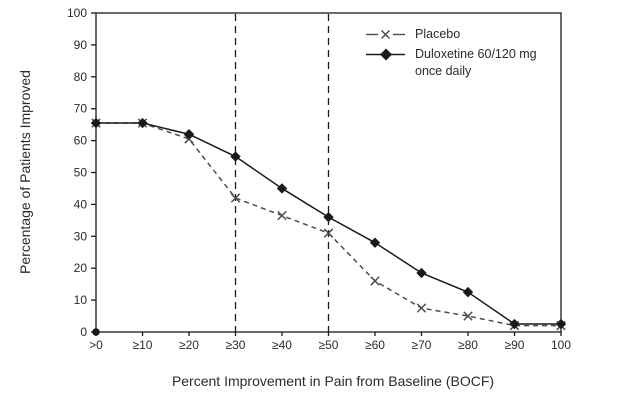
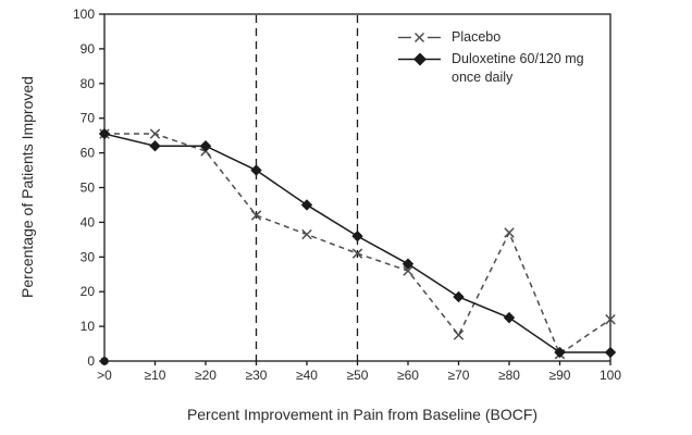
Duloxetine 60/120 mg once daily/≥10: 66 -> 62
Placebo/≥60: 16 -> 26
Placebo/≥80: 5 -> 37
Placebo/100: 2 -> 12
